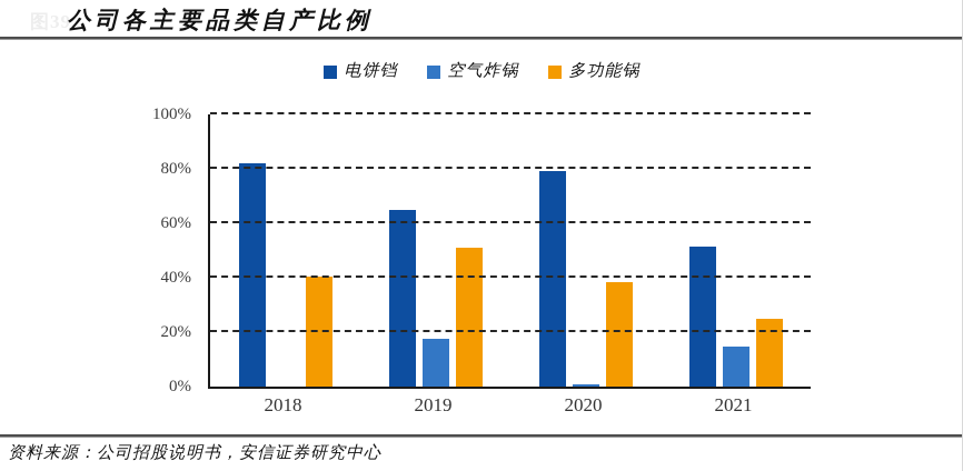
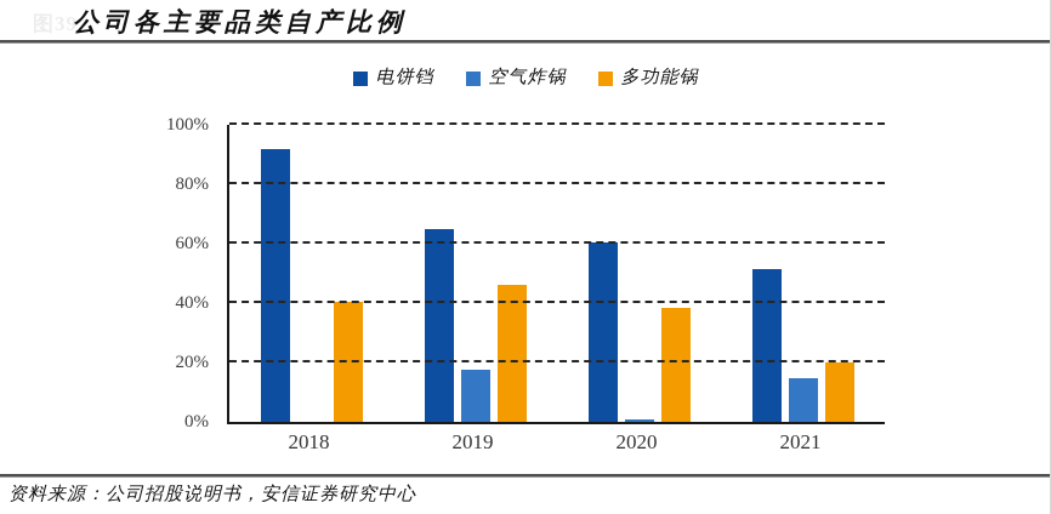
电饼铛/2018: 82% -> 92%
多功能锅/2019: 51% -> 46%
电饼铛/2020: 79% -> 60%
多功能锅/2021: 25% -> 20%
